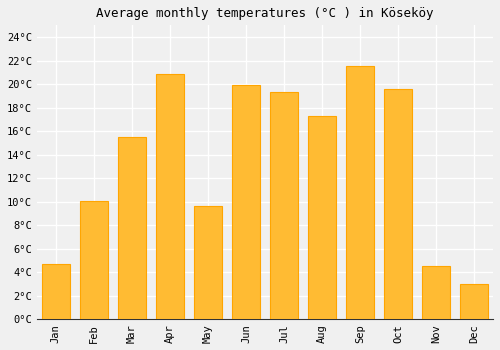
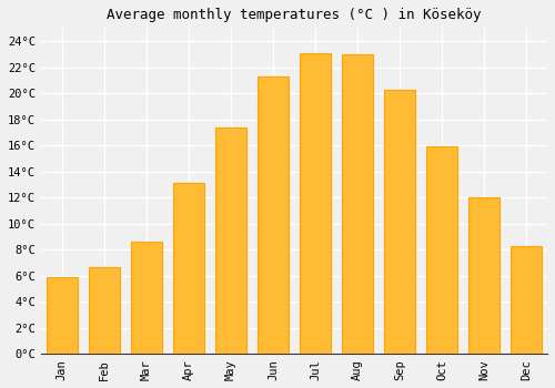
Jan: 4.7°C -> 5.9°C
Feb: 10.1°C -> 6.7°C
Mar: 15.5°C -> 8.6°C
Apr: 20.9°C -> 13.1°C
May: 9.6°C -> 17.4°C
Jun: 19.9°C -> 21.3°C
Jul: 19.3°C -> 23.1°C
Aug: 17.3°C -> 23.0°C
Sep: 21.5°C -> 20.3°C
Oct: 19.6°C -> 15.9°C
Nov: 4.5°C -> 12.0°C
Dec: 3.0°C -> 8.3°C
